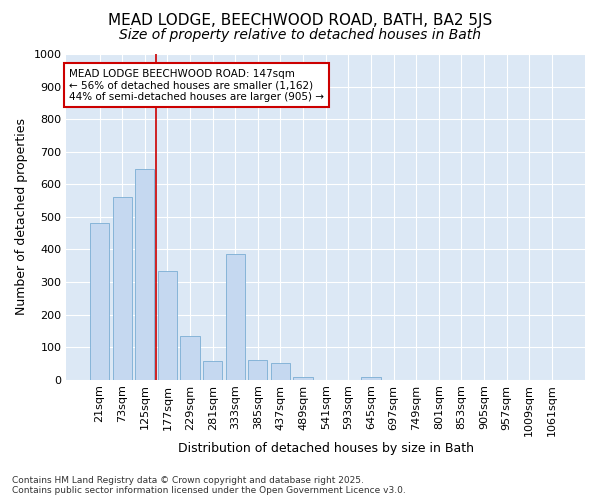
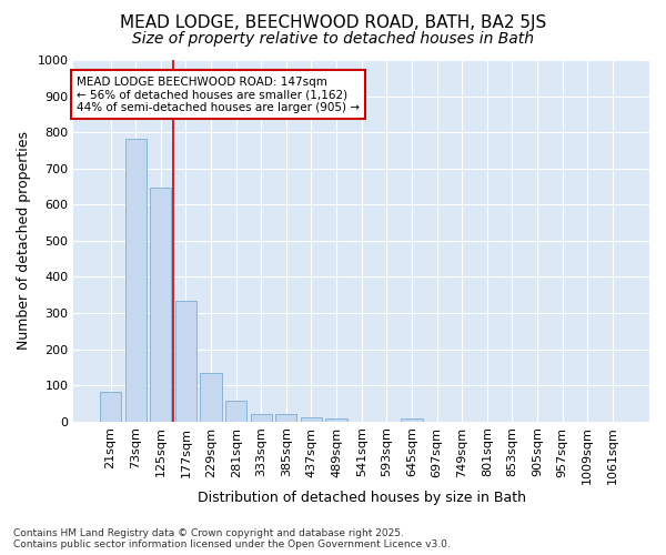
21sqm: 480 -> 83
73sqm: 560 -> 783
333sqm: 385 -> 22
385sqm: 60 -> 20
437sqm: 50 -> 11
